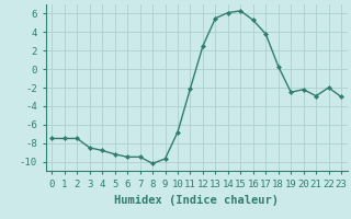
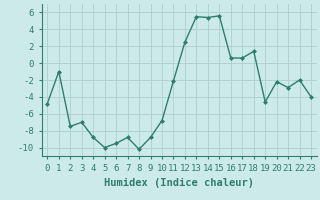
0: -7.5 -> -4.8
1: -7.5 -> -1.0
3: -8.5 -> -7.0
5: -9.2 -> -10.0
7: -9.5 -> -8.8
9: -9.7 -> -8.8
14: 6.1 -> 5.4
15: 6.3 -> 5.6
16: 5.3 -> 0.6
17: 3.8 -> 0.6
18: 0.3 -> 1.4
19: -2.5 -> -4.6
23: -3.0 -> -4.0
